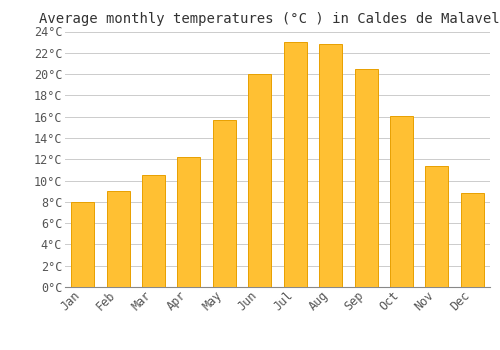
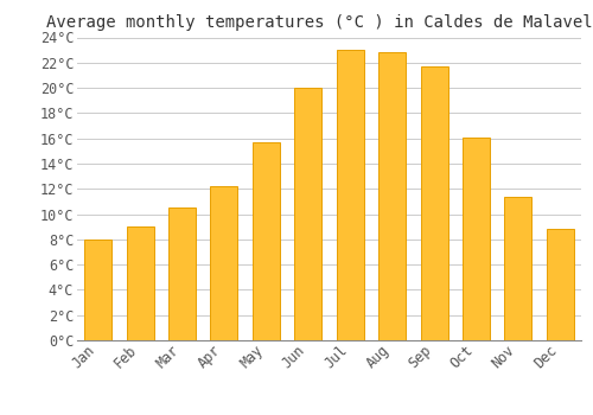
Sep: 20.5°C -> 21.7°C
